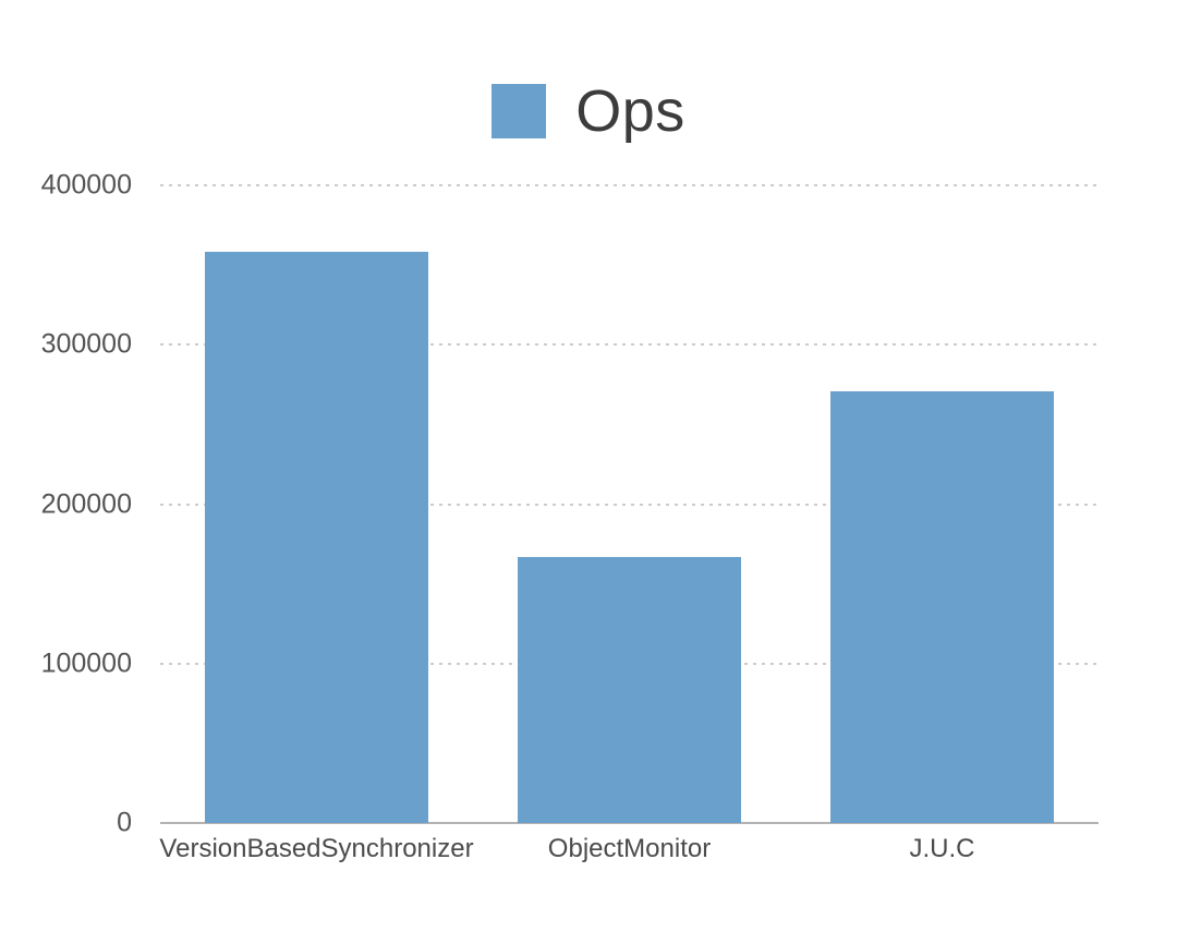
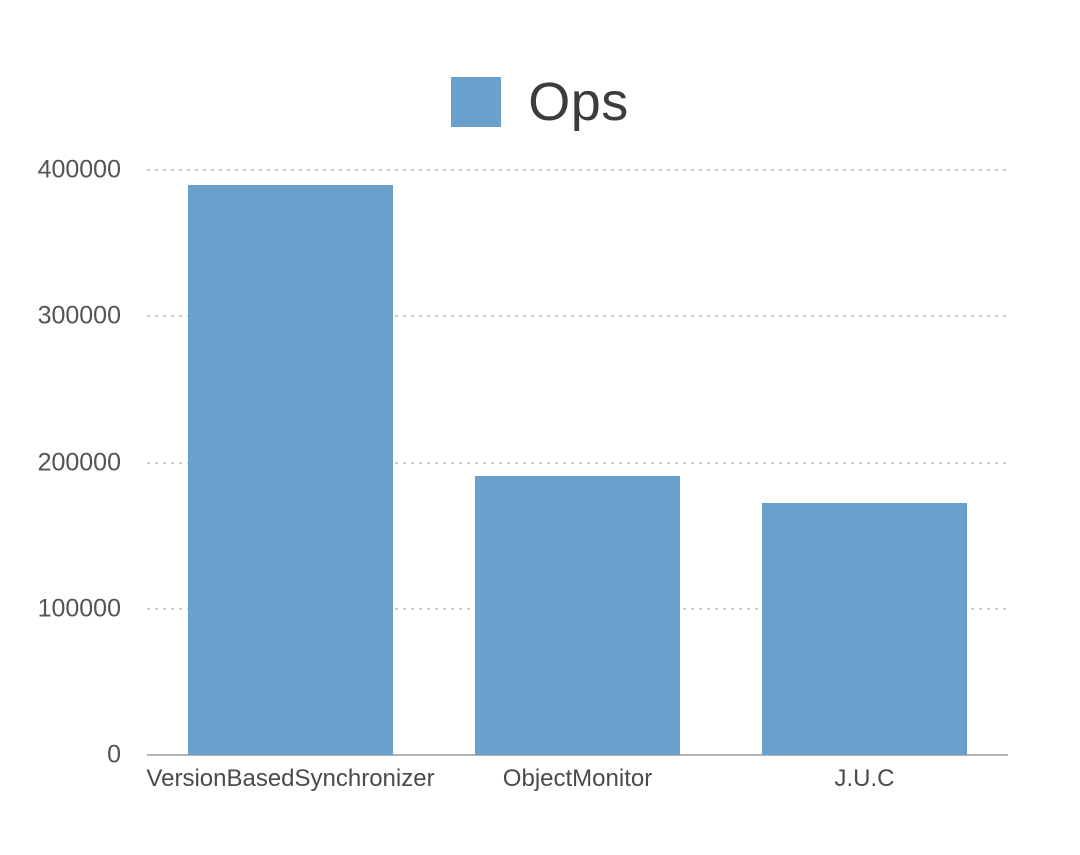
VersionBasedSynchronizer: 358000 -> 390000
ObjectMonitor: 167000 -> 191000
J.U.C: 271000 -> 172000
